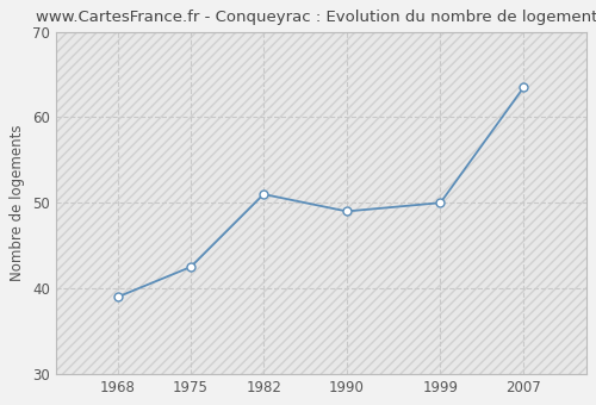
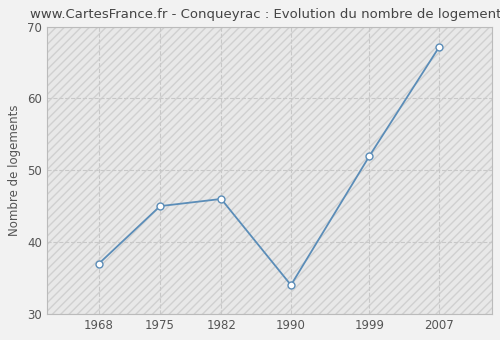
1968: 39.0 -> 37.0
1975: 42.5 -> 45.0
1982: 51.0 -> 46.0
1990: 49.0 -> 34.0
1999: 50.0 -> 52.0
2007: 63.5 -> 67.2
